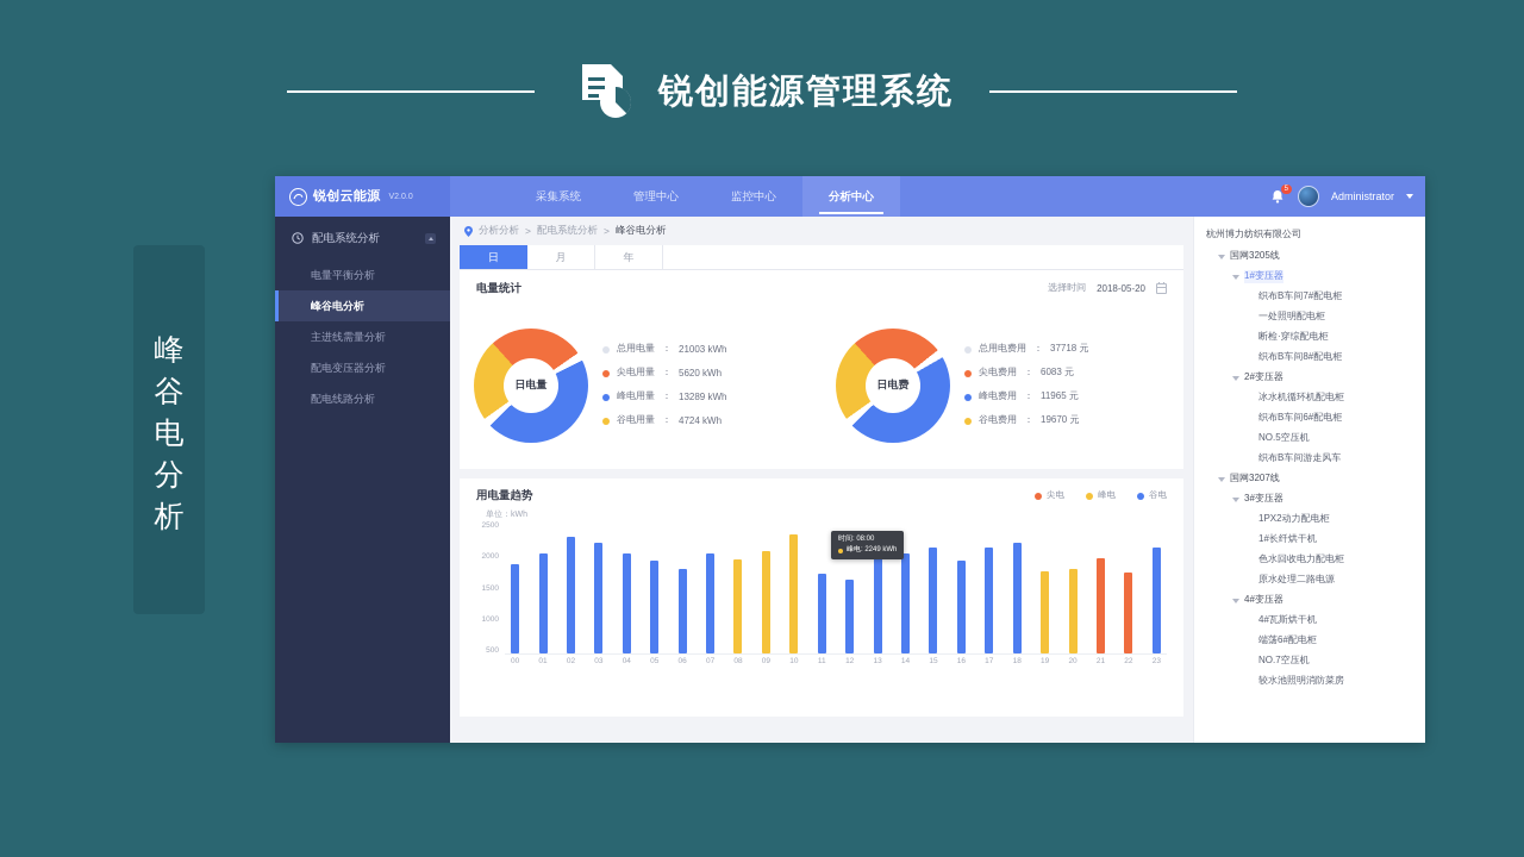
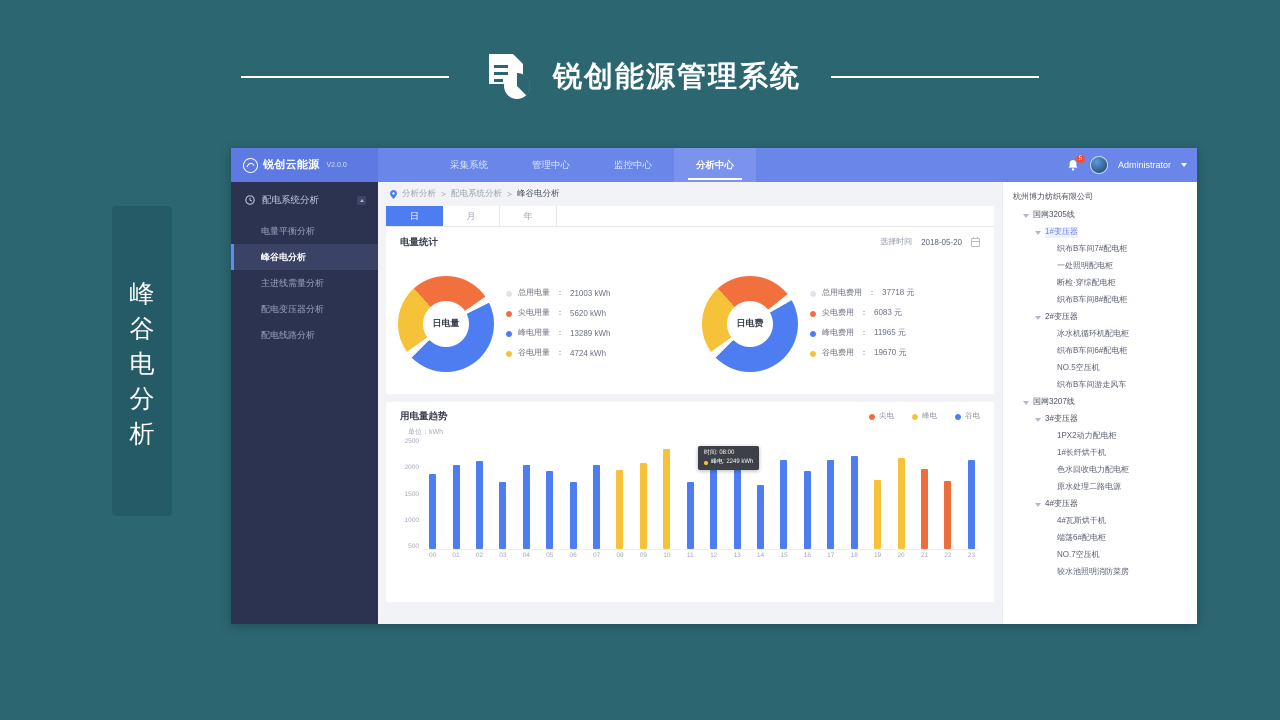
02: 2200 -> 2000
03: 2100 -> 1500
06: 1600 -> 1500
12: 1400 -> 1900
14: 1900 -> 1400
20: 1600 -> 2000
